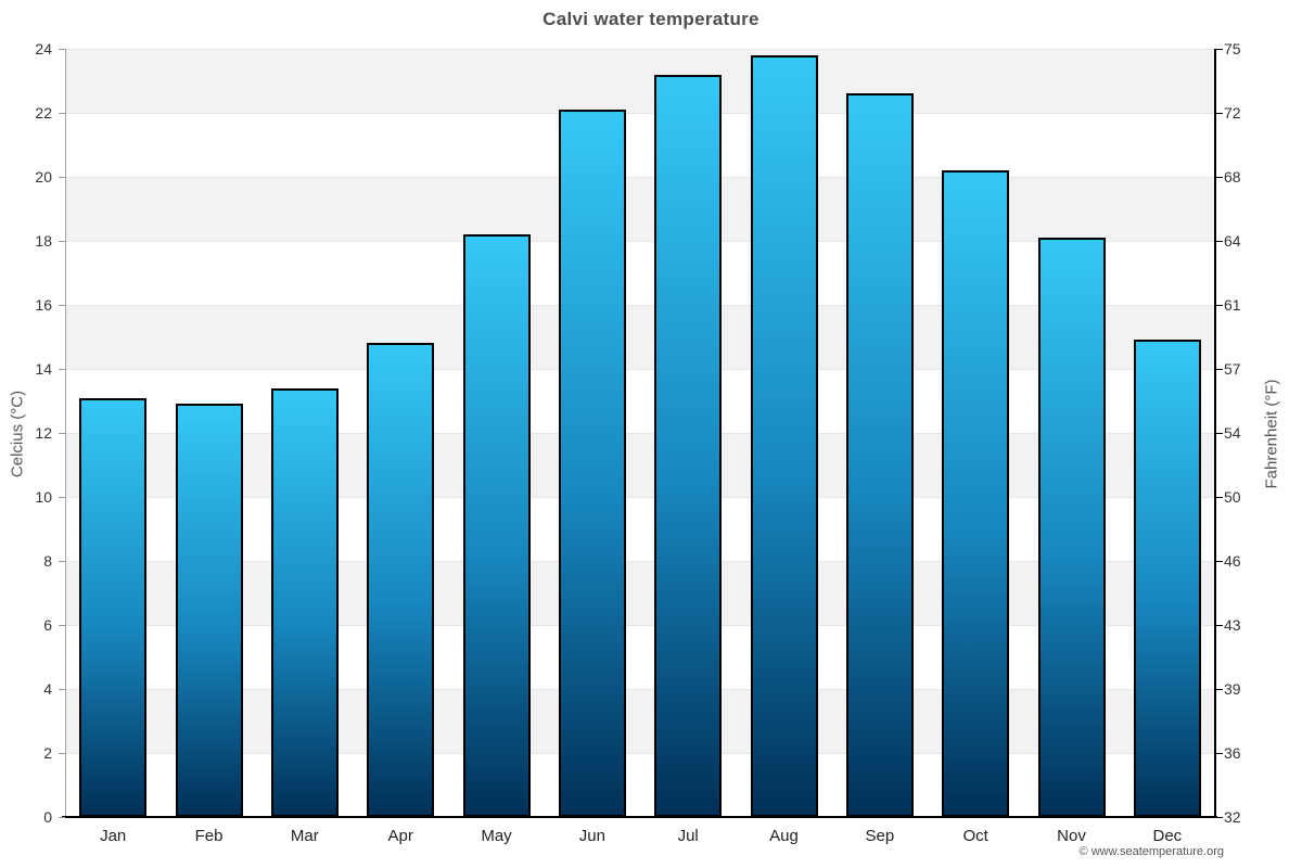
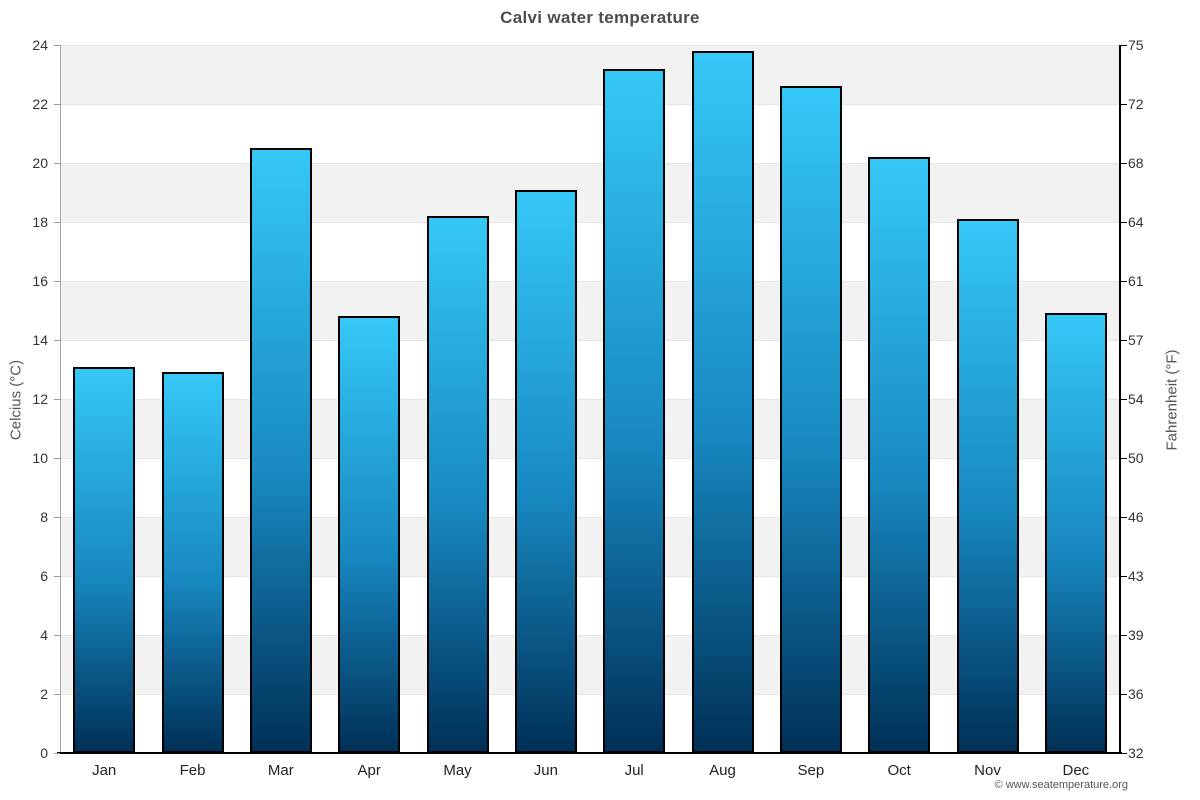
Mar: 13.4 -> 20.5
Jun: 22.1 -> 19.1
